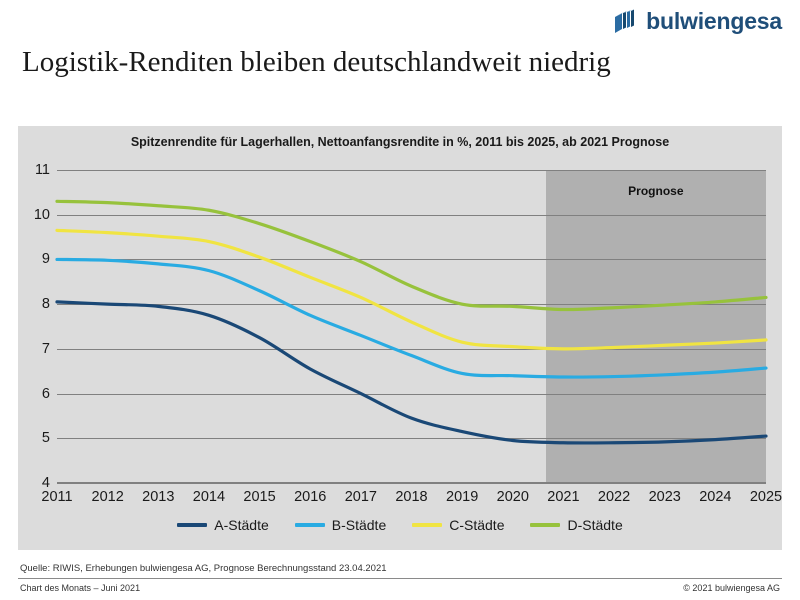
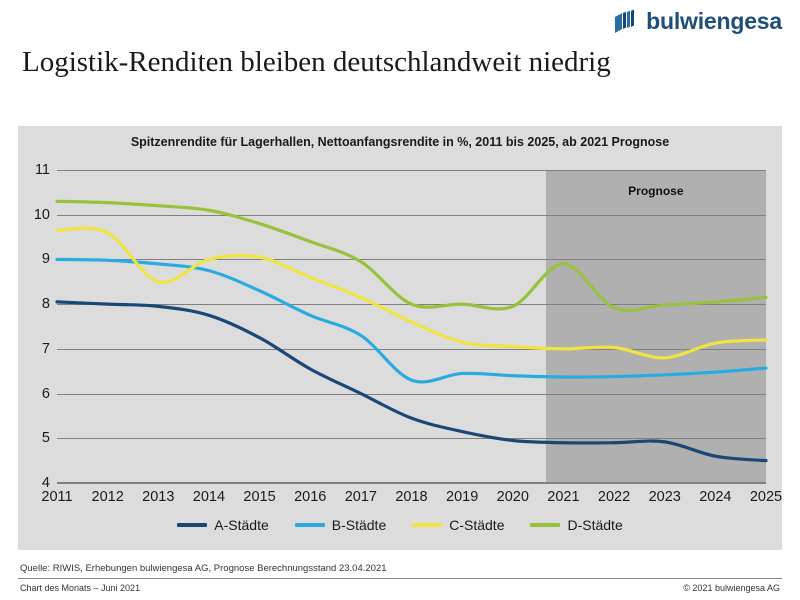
C-Städte/2013: 9.5 -> 8.5
C-Städte/2014: 9.4 -> 9.0
B-Städte/2018: 6.8 -> 6.3
D-Städte/2018: 8.4 -> 8.0
D-Städte/2021: 7.9 -> 8.9
C-Städte/2023: 7.1 -> 6.8
A-Städte/2024: 5.0 -> 4.6
A-Städte/2025: 5.0 -> 4.5
